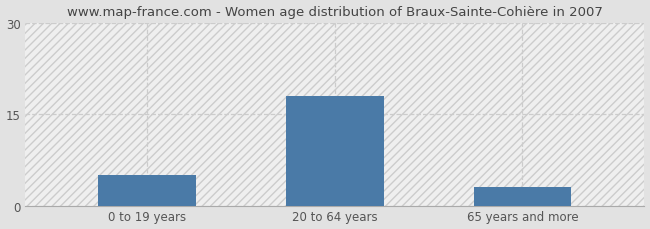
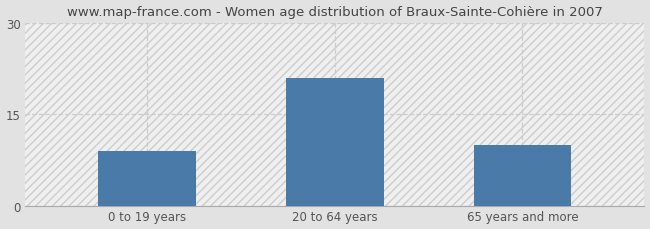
0 to 19 years: 5 -> 9
20 to 64 years: 18 -> 21
65 years and more: 3 -> 10
